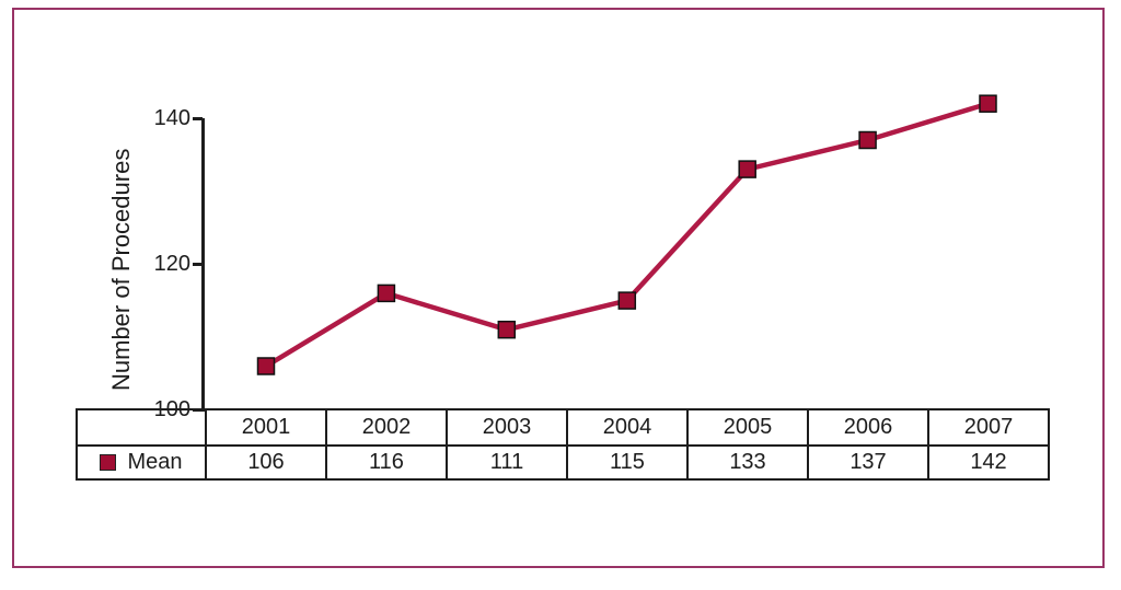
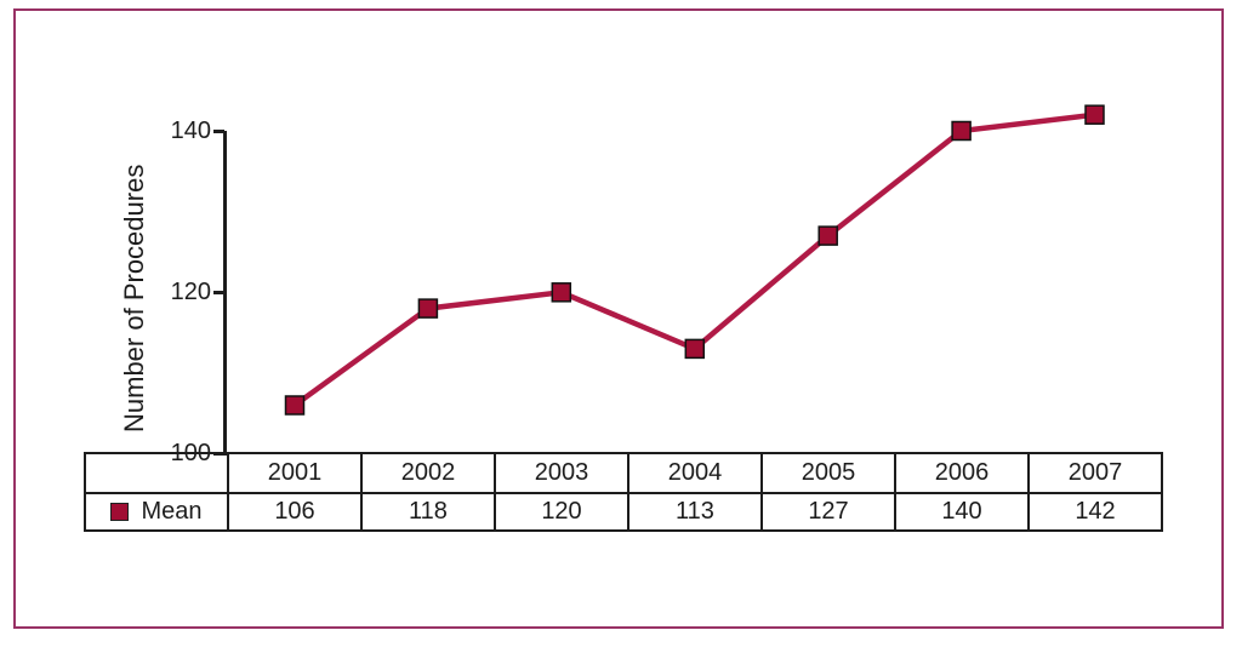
2002: 116 -> 118
2003: 111 -> 120
2004: 115 -> 113
2005: 133 -> 127
2006: 137 -> 140
